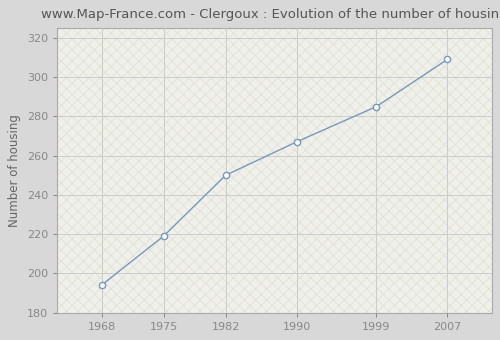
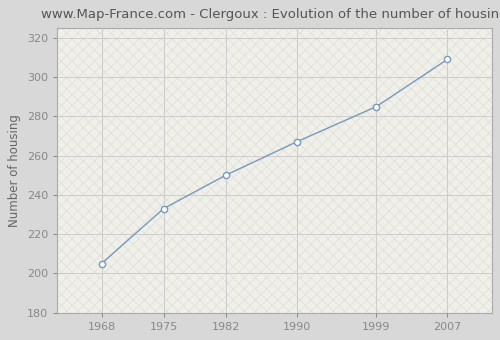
1968: 194 -> 205
1975: 219 -> 233
